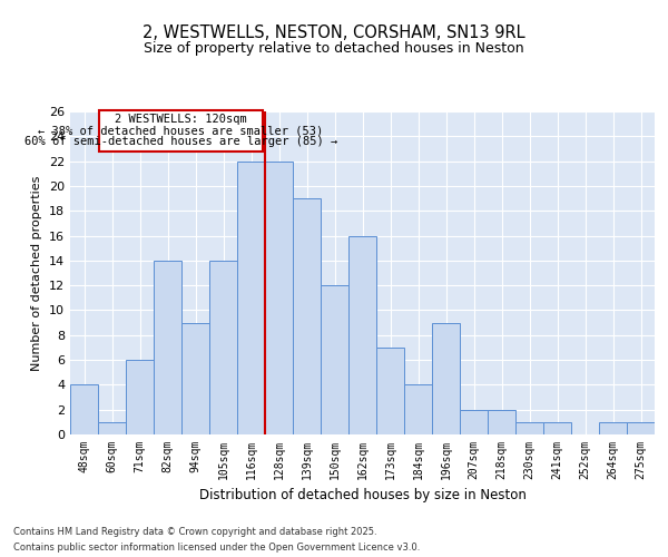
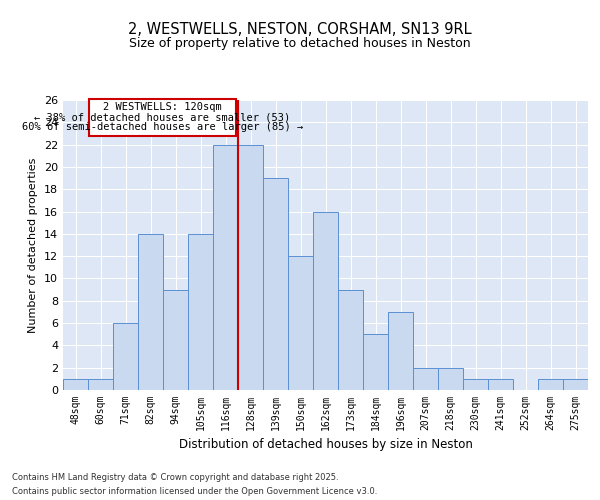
48sqm: 4 -> 1
173sqm: 7 -> 9
184sqm: 4 -> 5
196sqm: 9 -> 7
